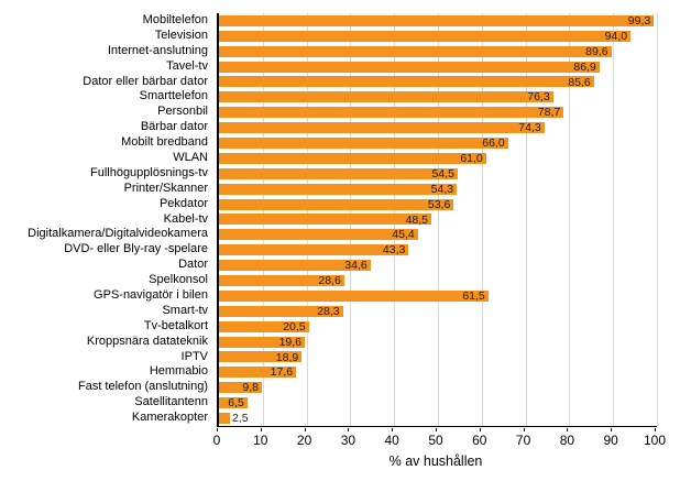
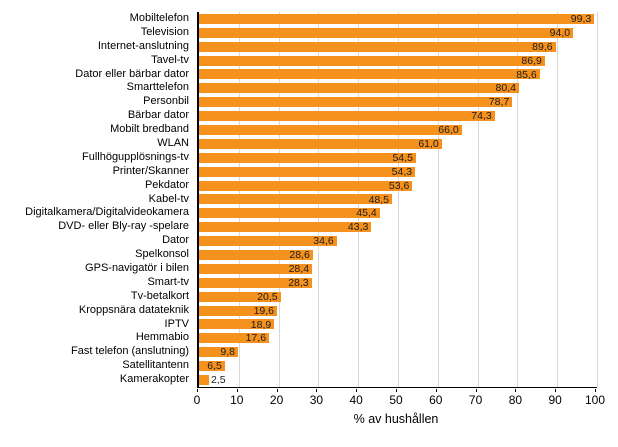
Smarttelefon: 76,3 -> 80,4
GPS-navigatör i bilen: 61,5 -> 28,4
